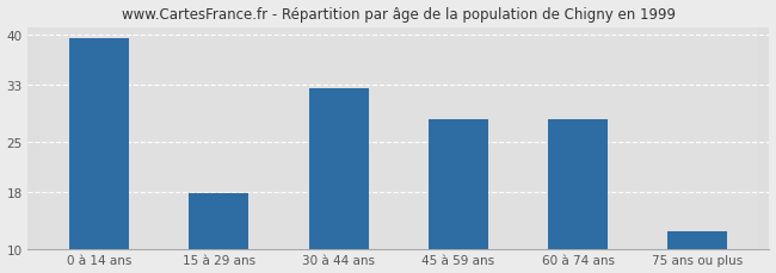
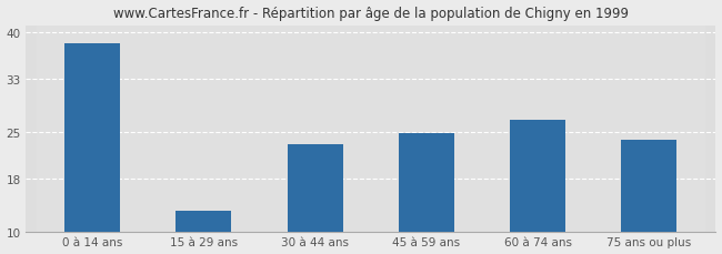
0 à 14 ans: 39.5 -> 38.4
15 à 29 ans: 17.9 -> 13.2
30 à 44 ans: 32.5 -> 23.2
45 à 59 ans: 28.2 -> 24.8
60 à 74 ans: 28.2 -> 26.8
75 ans ou plus: 12.5 -> 23.8
